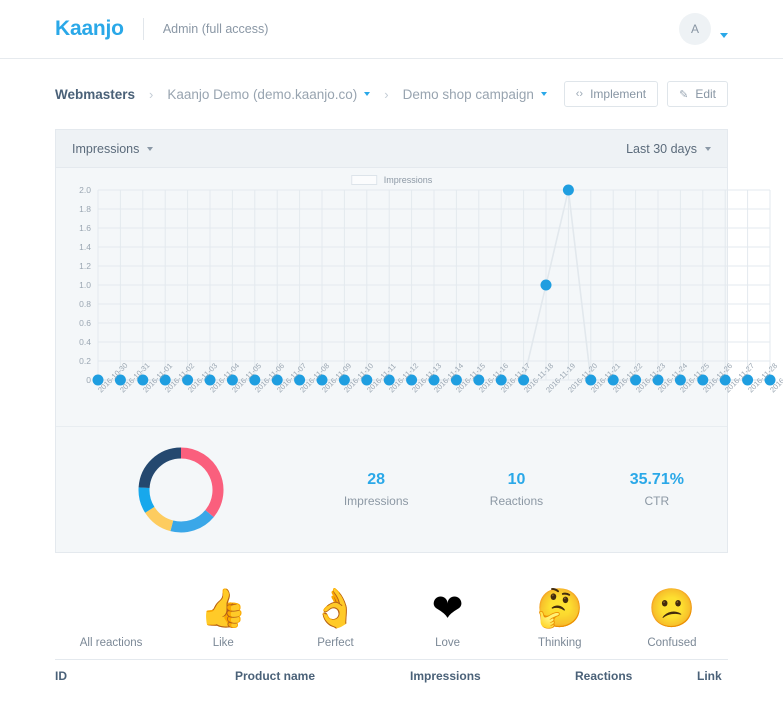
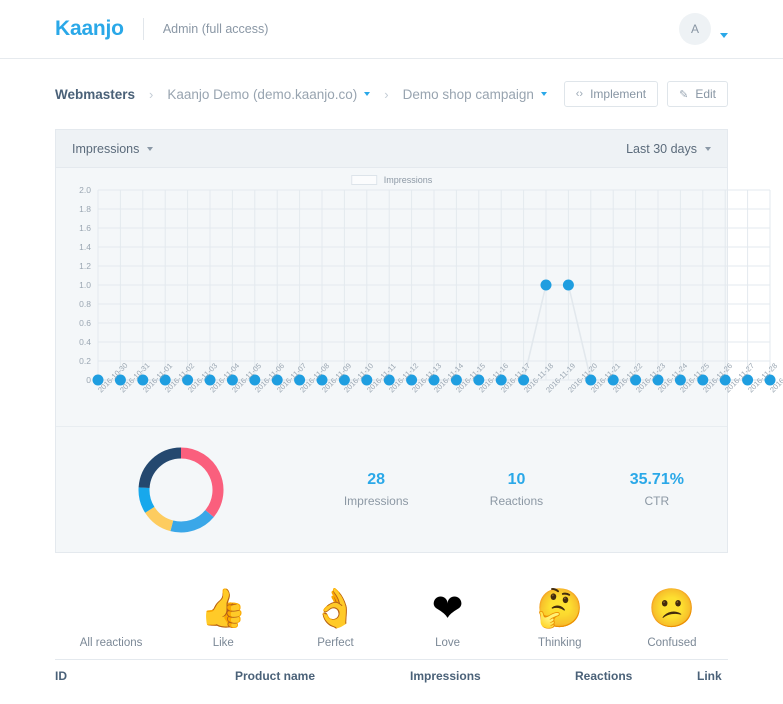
2016-11-20: 2 -> 1
